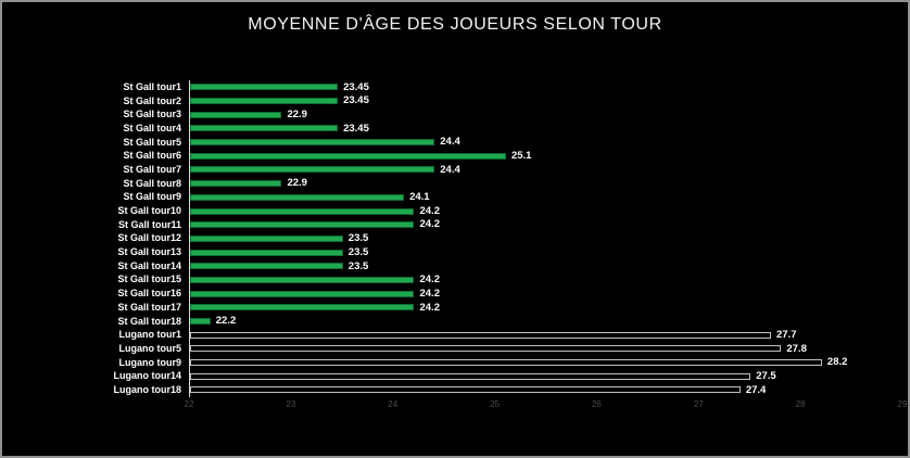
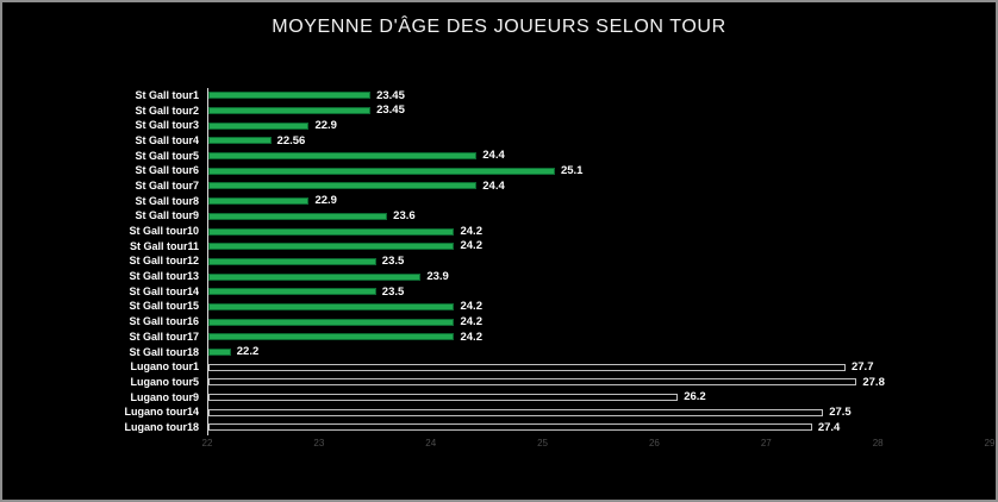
St Gall tour4: 23.45 -> 22.56
St Gall tour9: 24.1 -> 23.6
St Gall tour13: 23.5 -> 23.9
Lugano tour9: 28.2 -> 26.2
